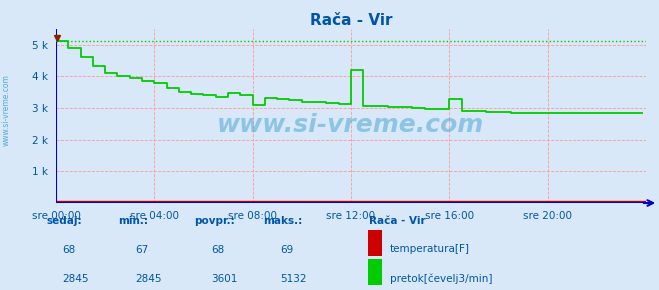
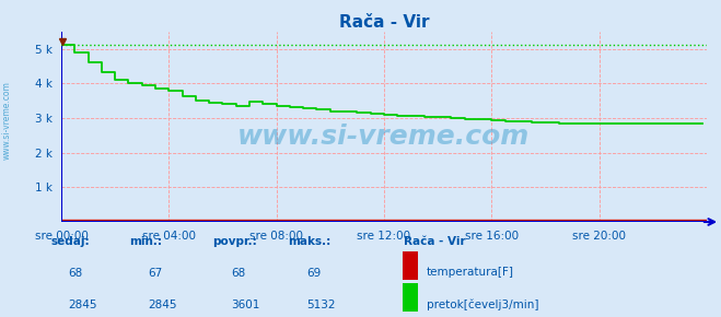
sre 08:00: 3.10 k -> 3.36 k
sre 12:00: 4.20 k -> 3.10 k
sre 16:00: 3.30 k -> 2.94 k
